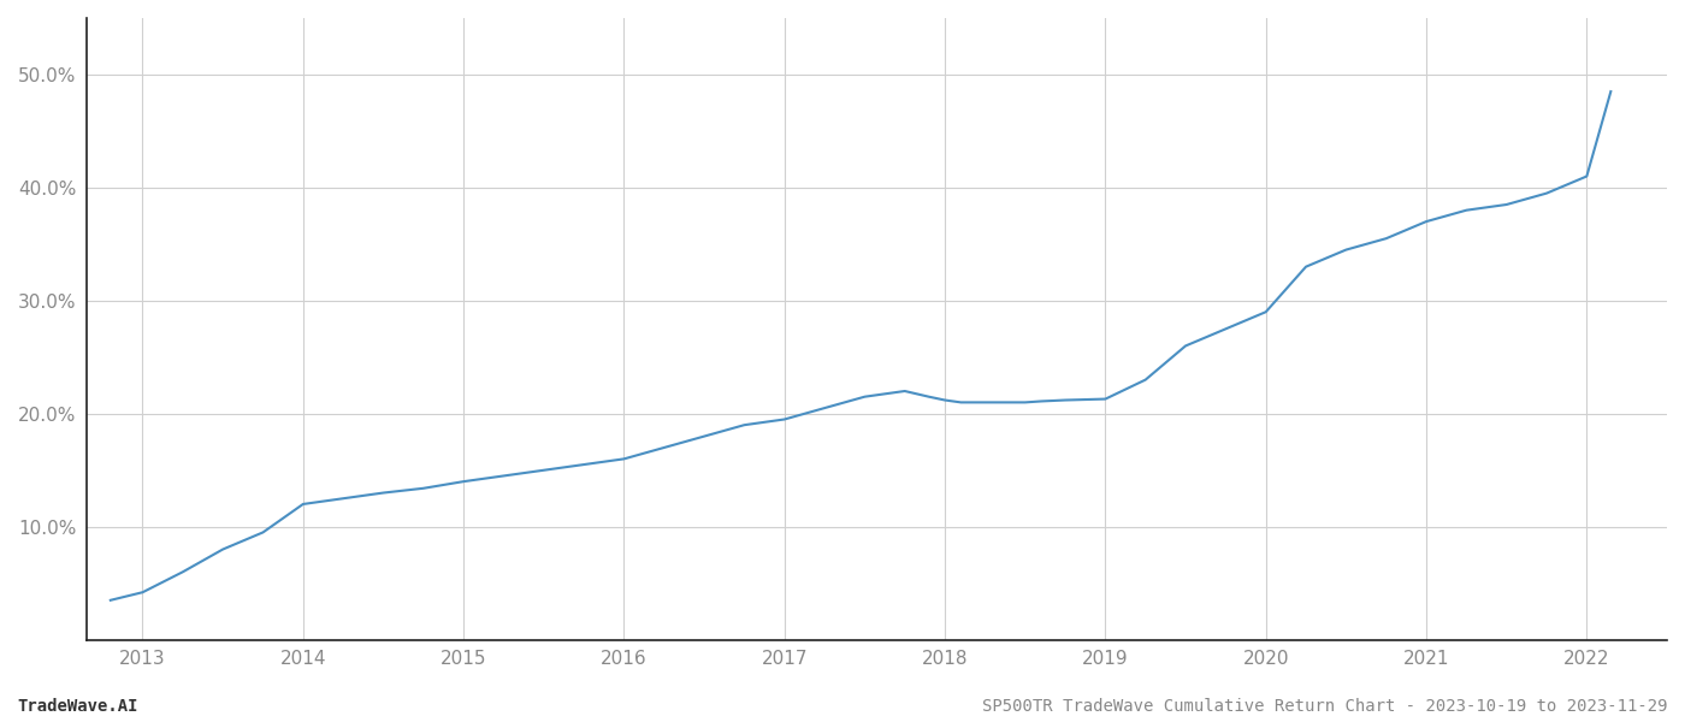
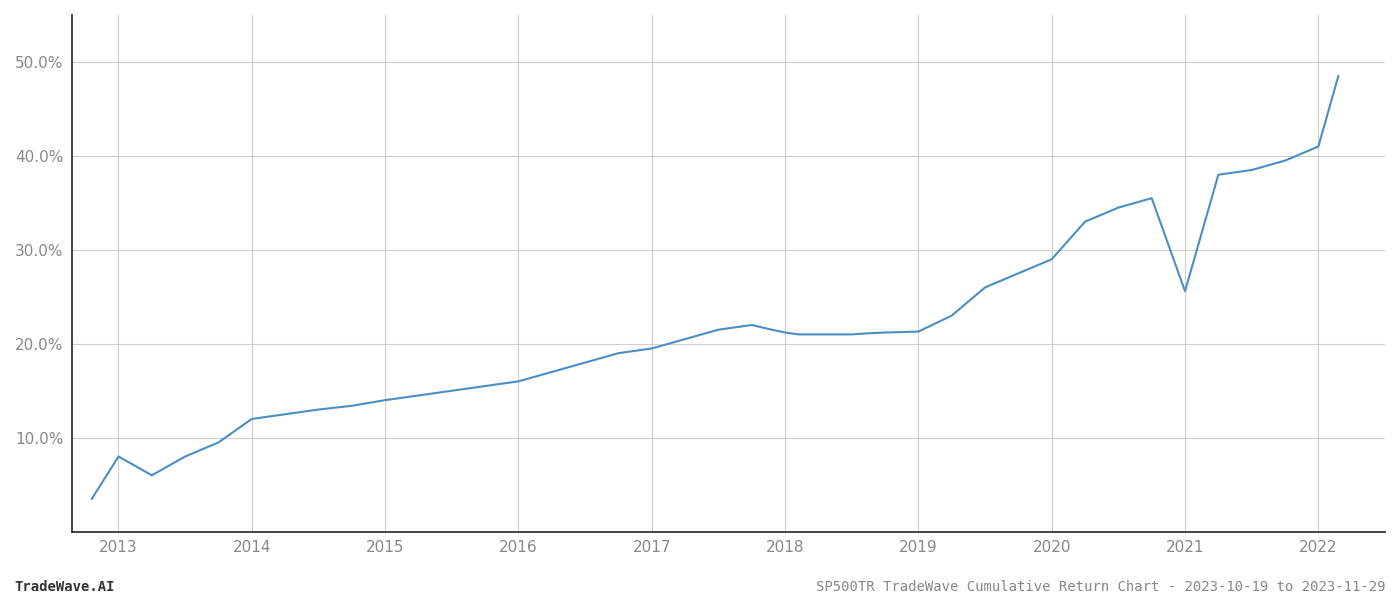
2013: 4.2% -> 8.0%
2021: 37.0% -> 25.6%
